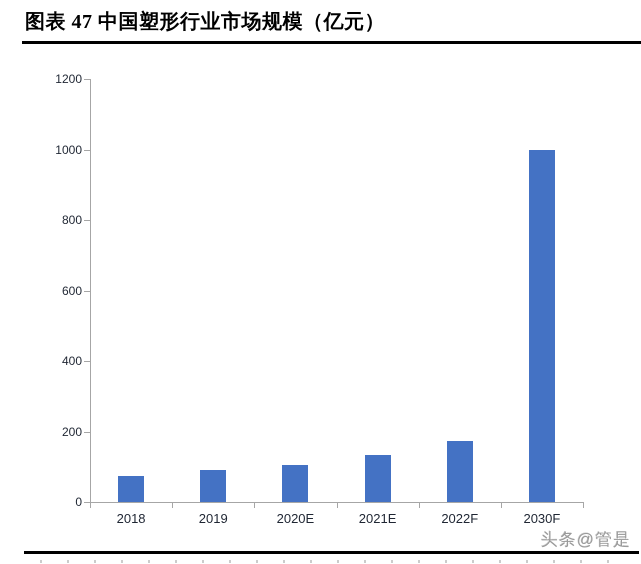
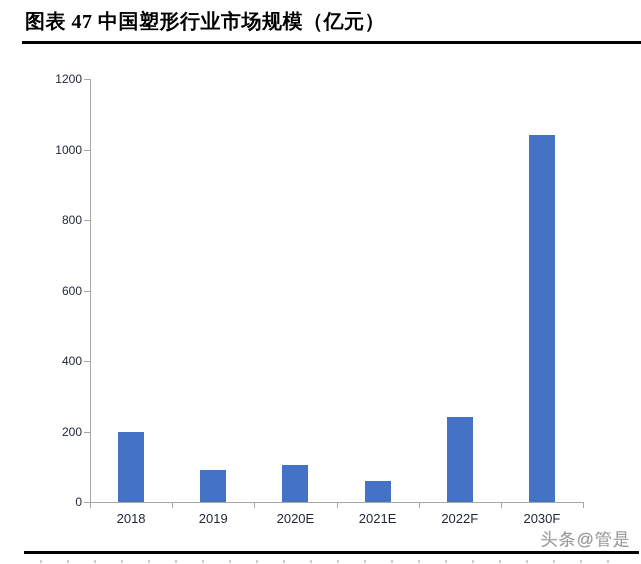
2018: 70 -> 200
2021E: 130 -> 60
2022F: 170 -> 240
2030F: 1000 -> 1040
